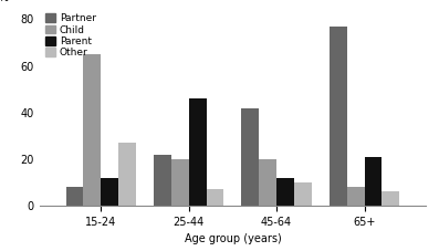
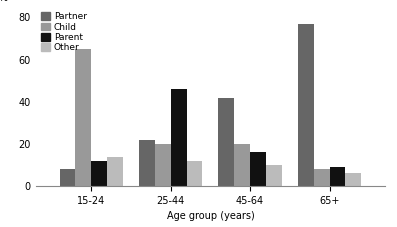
Other/15-24: 27 -> 14
Other/25-44: 7 -> 12
Parent/45-64: 12 -> 16
Parent/65+: 21 -> 9
